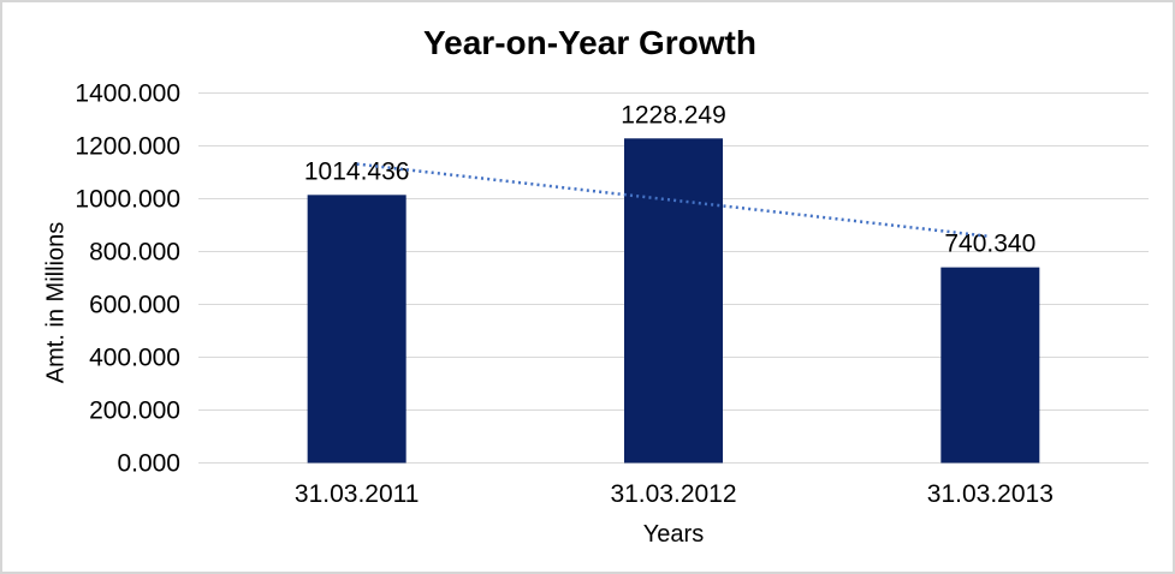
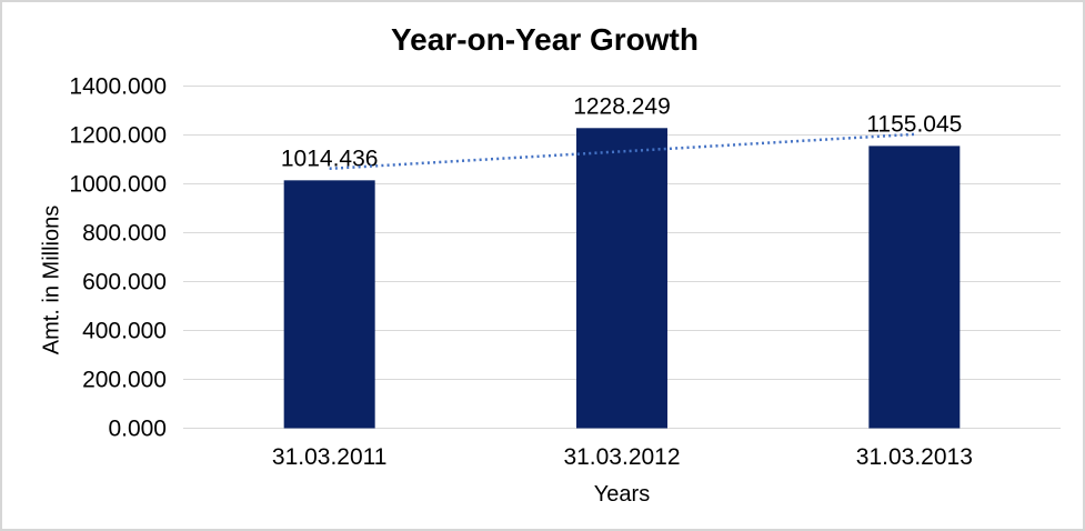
31.03.2013: 740.340 -> 1155.045
